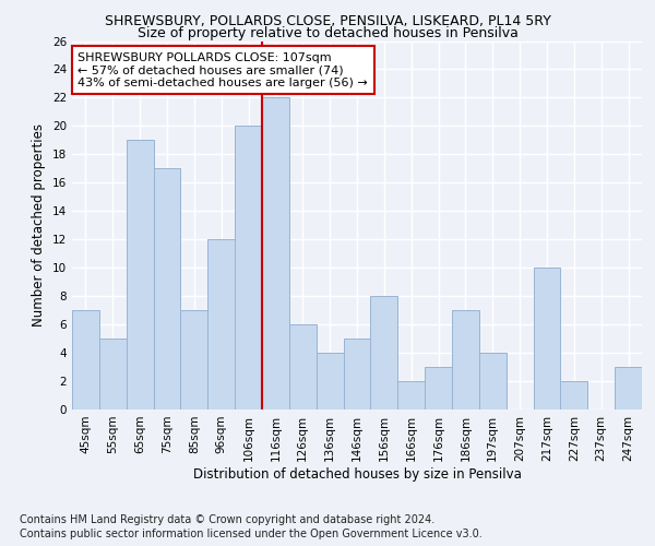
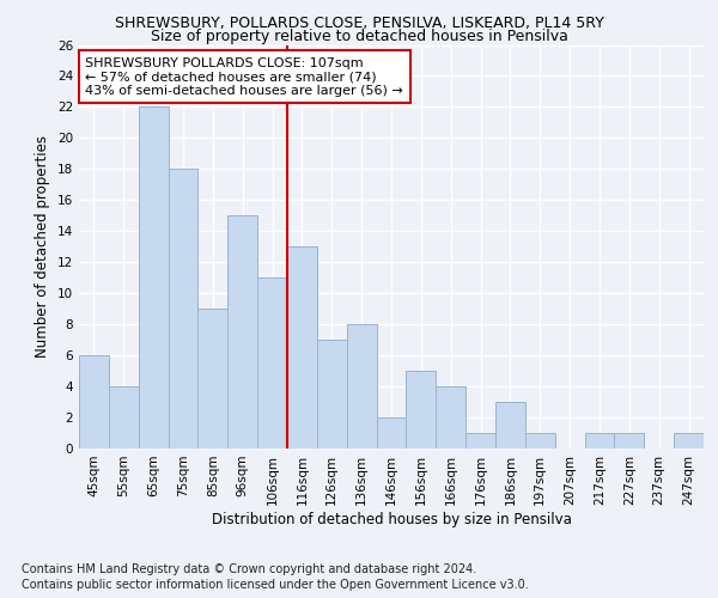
45sqm: 7 -> 6
55sqm: 5 -> 4
65sqm: 19 -> 22
75sqm: 17 -> 18
85sqm: 7 -> 9
96sqm: 12 -> 15
106sqm: 20 -> 11
116sqm: 22 -> 13
126sqm: 6 -> 7
136sqm: 4 -> 8
146sqm: 5 -> 2
156sqm: 8 -> 5
166sqm: 2 -> 4
176sqm: 3 -> 1
186sqm: 7 -> 3
197sqm: 4 -> 1
217sqm: 10 -> 1
227sqm: 2 -> 1
247sqm: 3 -> 1
